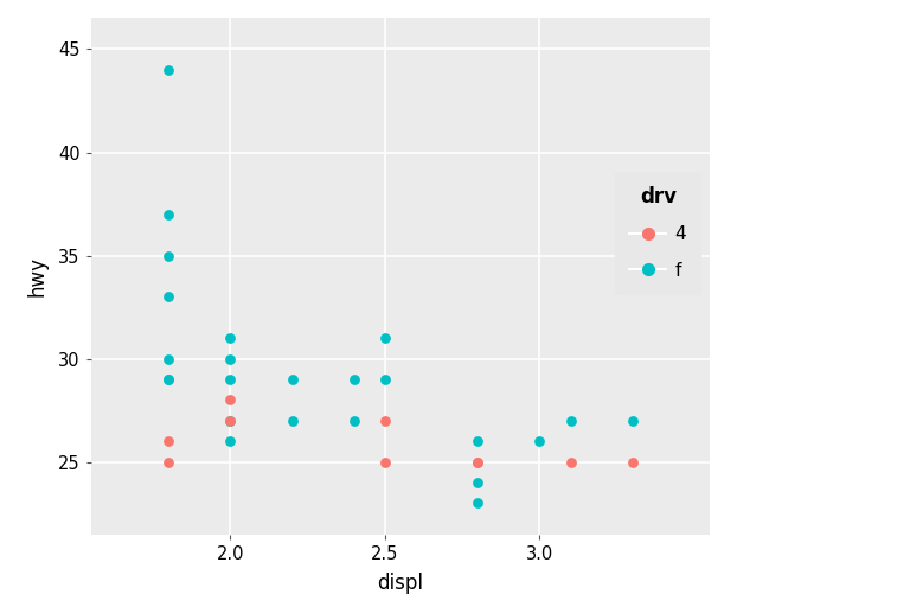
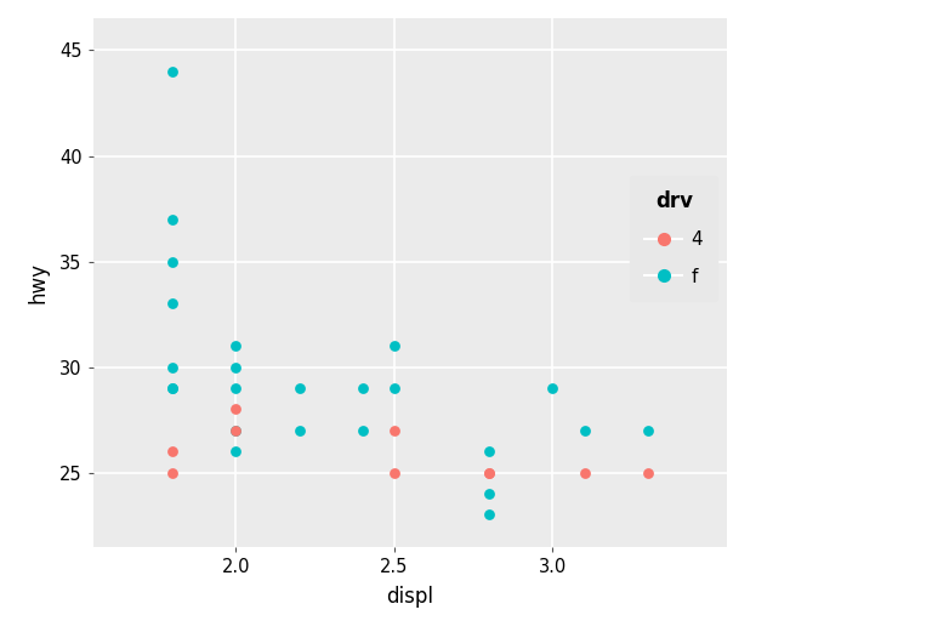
f/3.0: 26 -> 29
